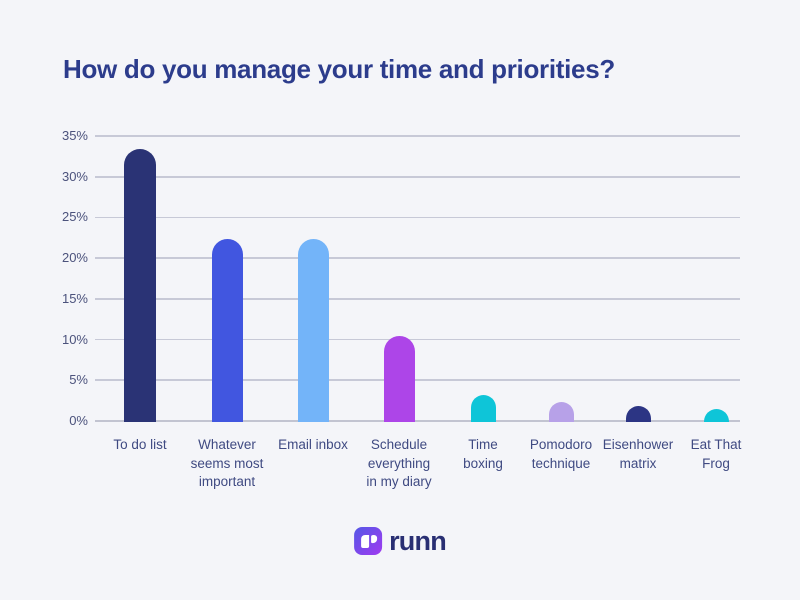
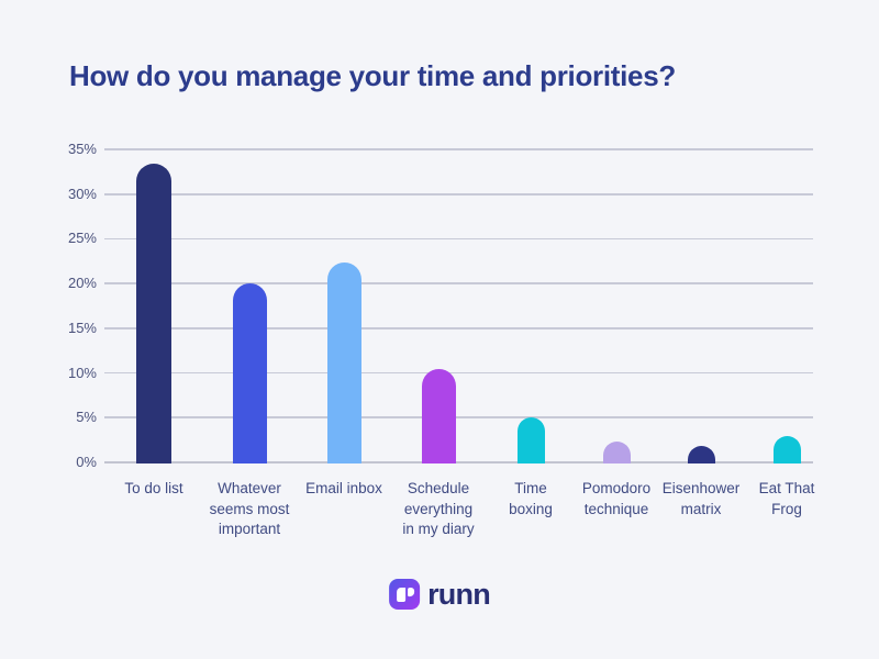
Whatever seems most important: 22% -> 20%
Time boxing: 3% -> 5%
Eat That Frog: 2% -> 3%
